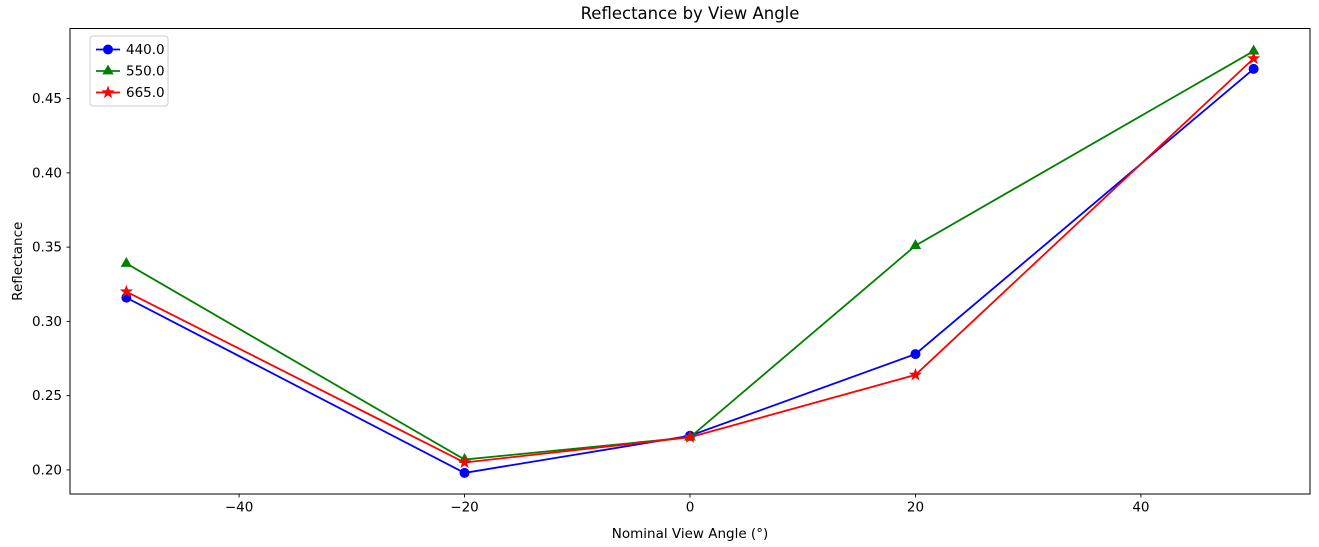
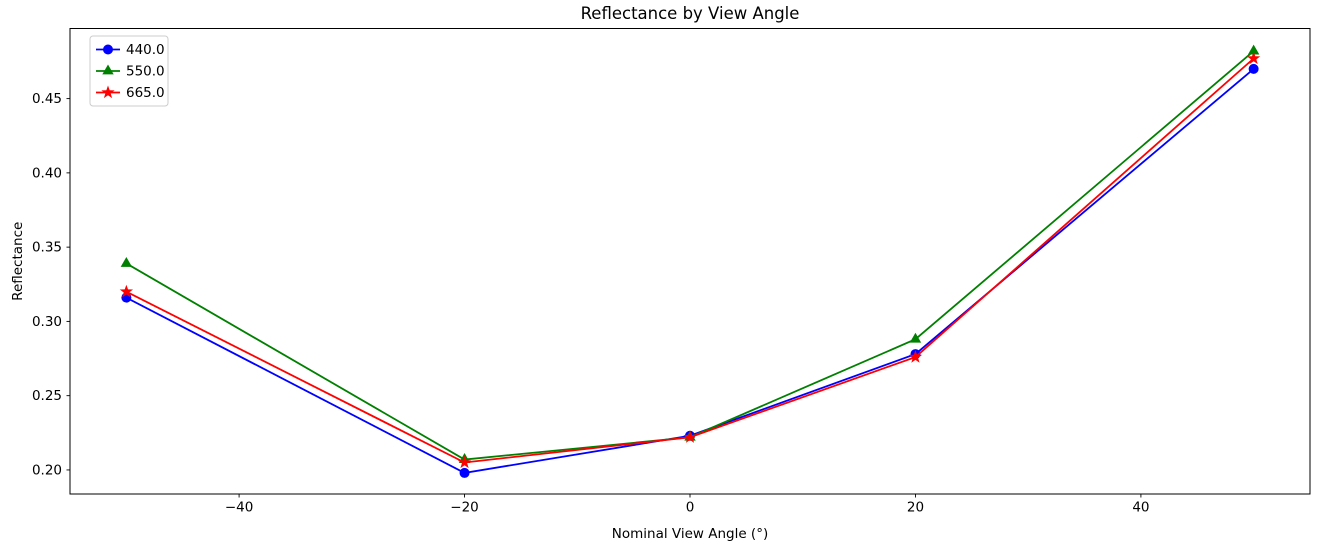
550.0/20: 0.351 -> 0.288
665.0/20: 0.264 -> 0.276
